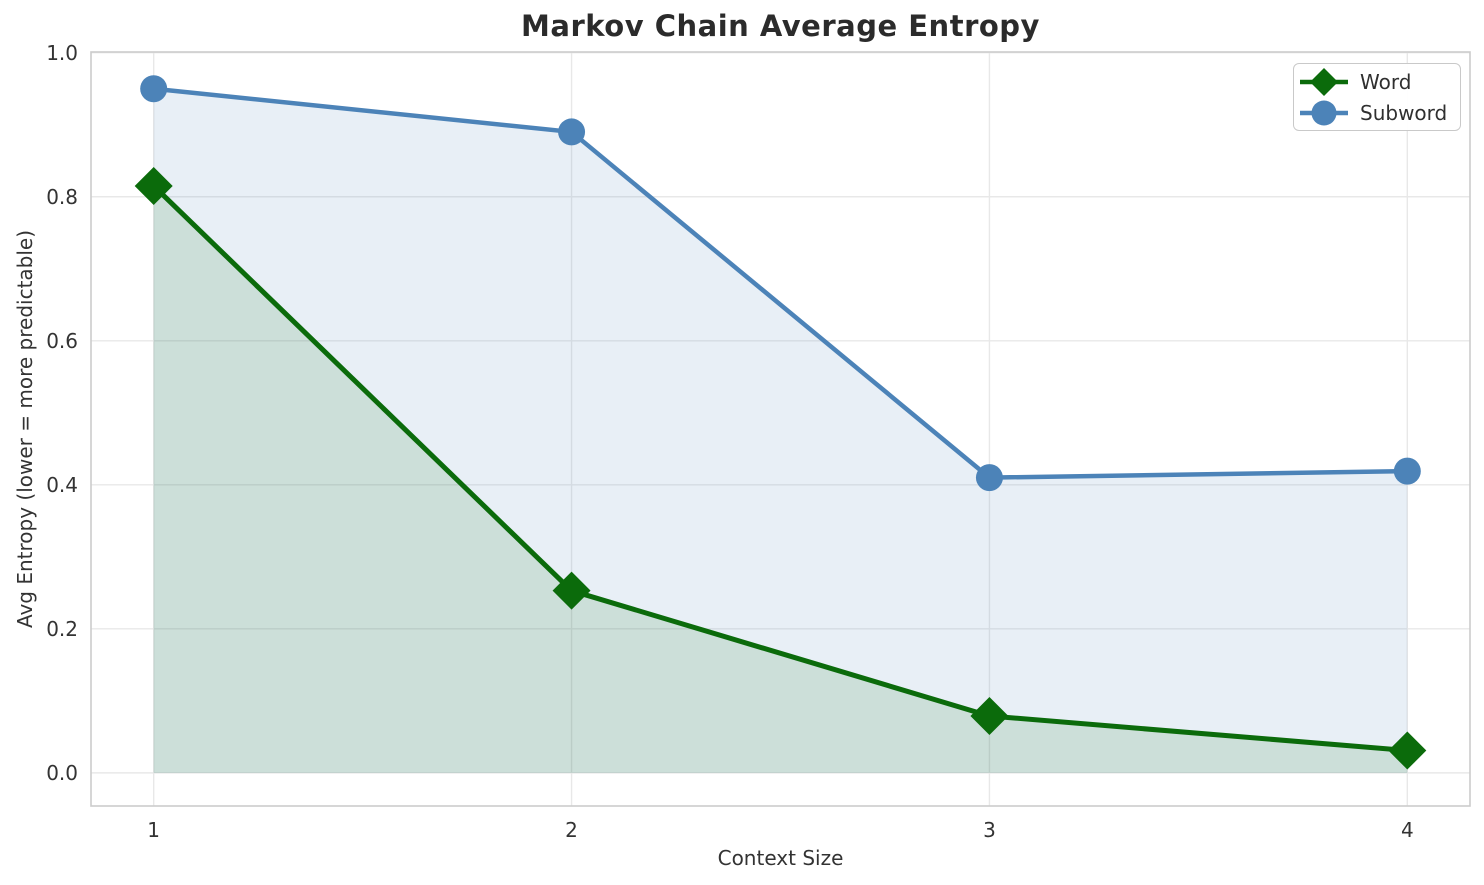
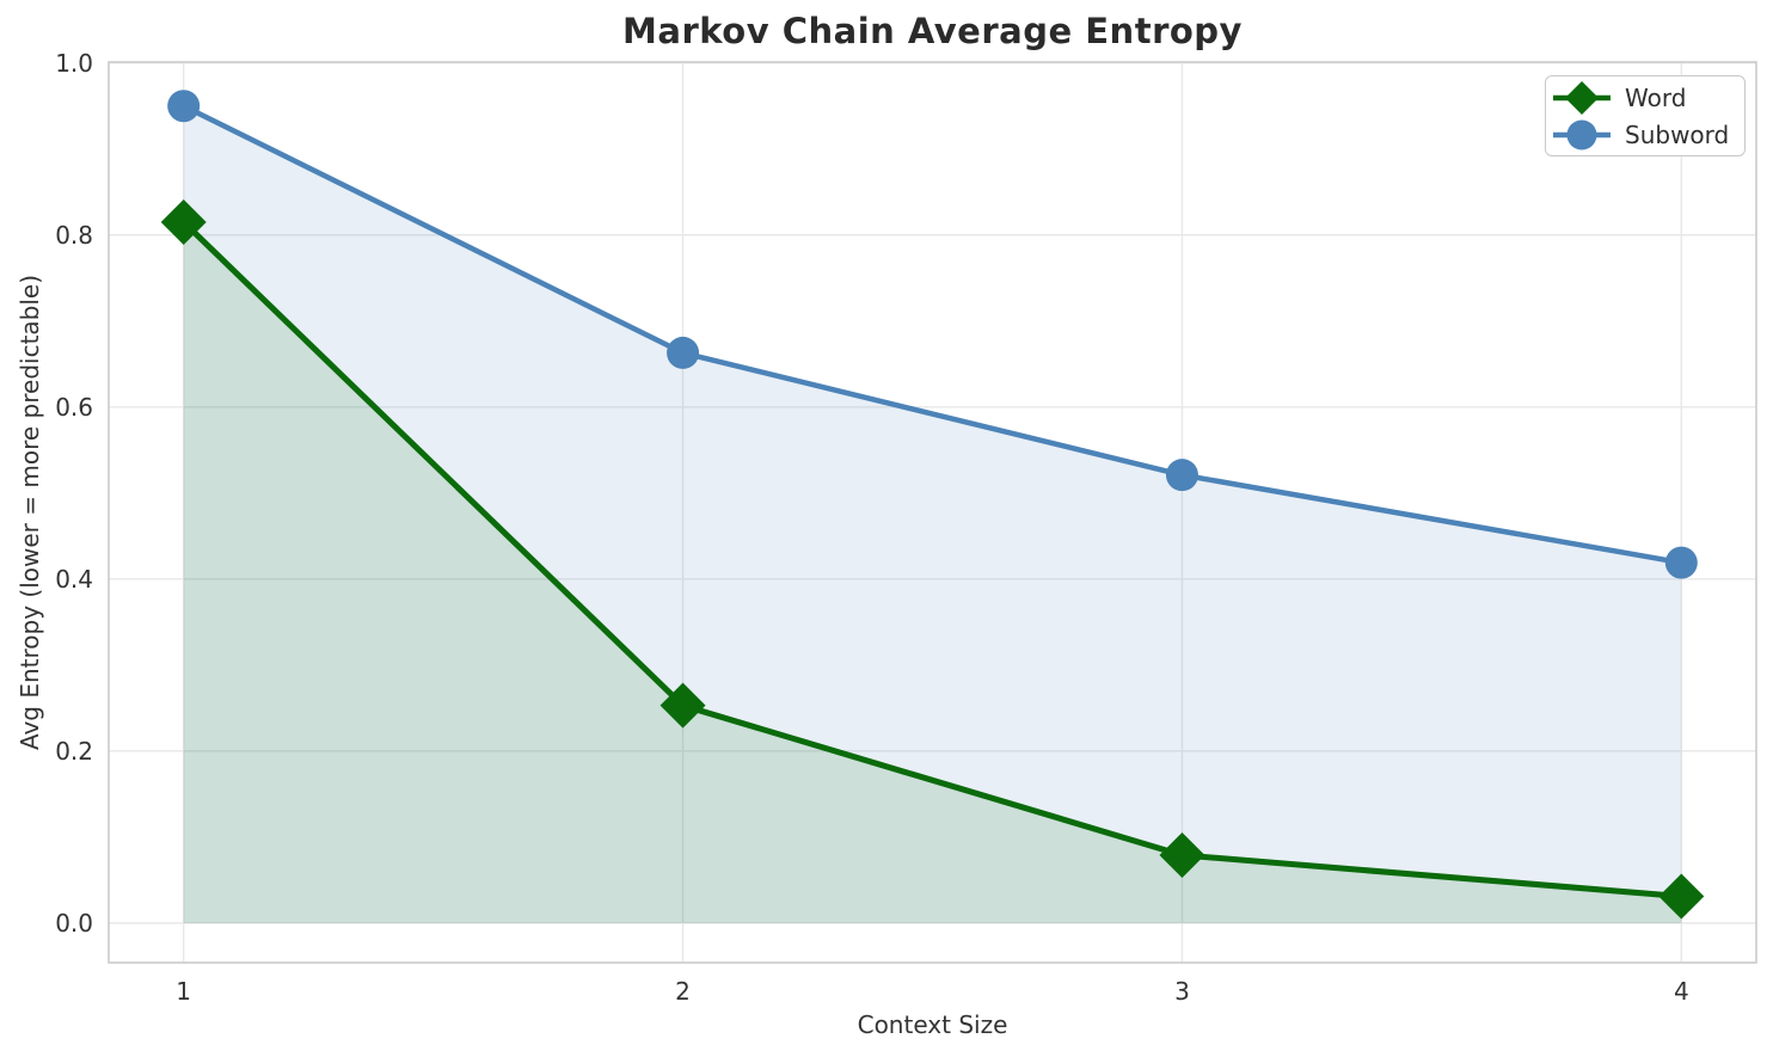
Subword/2: 0.89 -> 0.66
Subword/3: 0.41 -> 0.52
